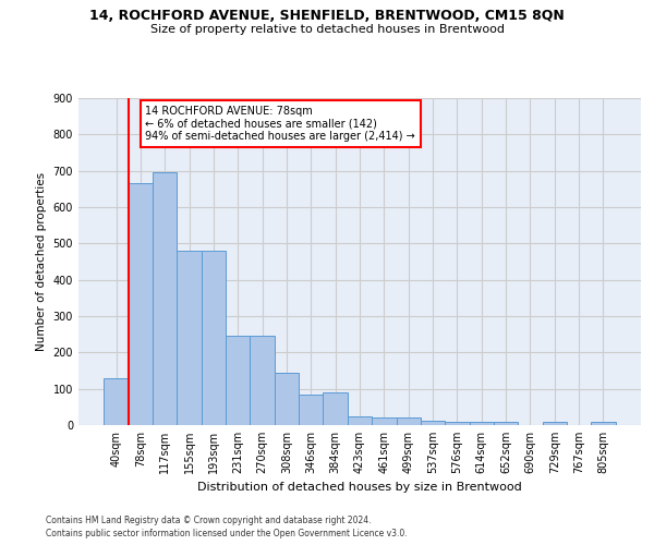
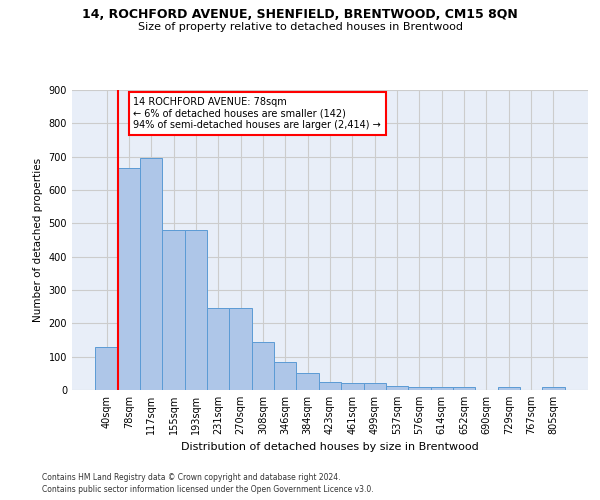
384sqm: 90 -> 50
